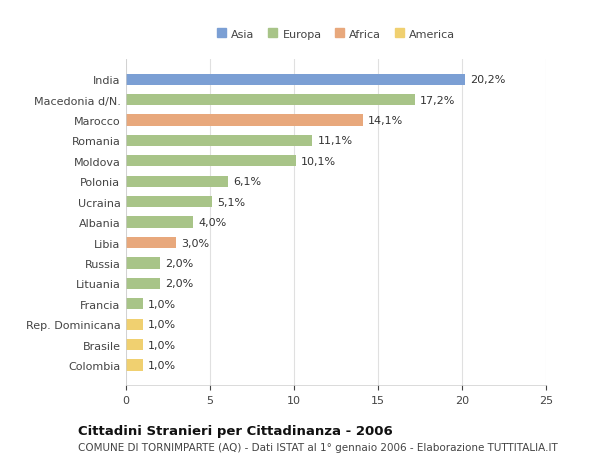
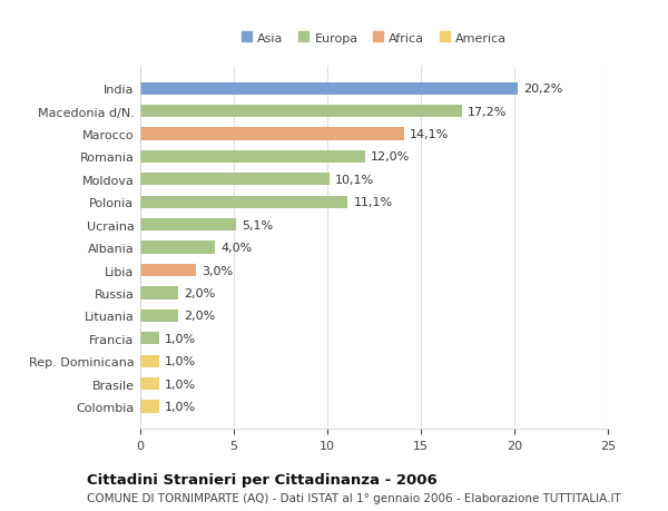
Romania: 11,1% -> 12,0%
Polonia: 6,1% -> 11,1%
